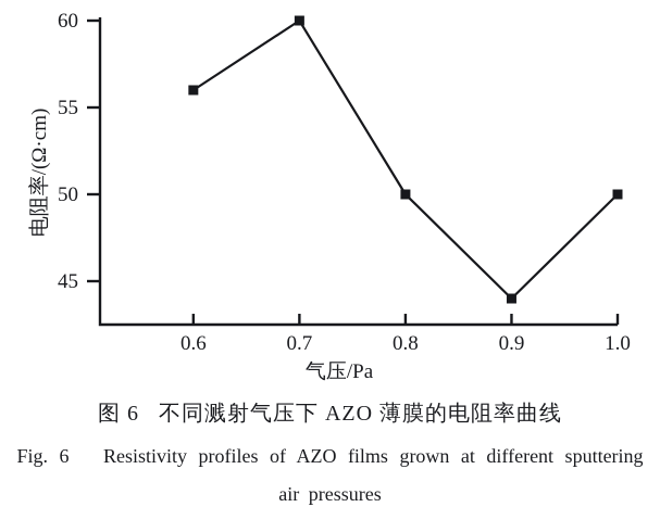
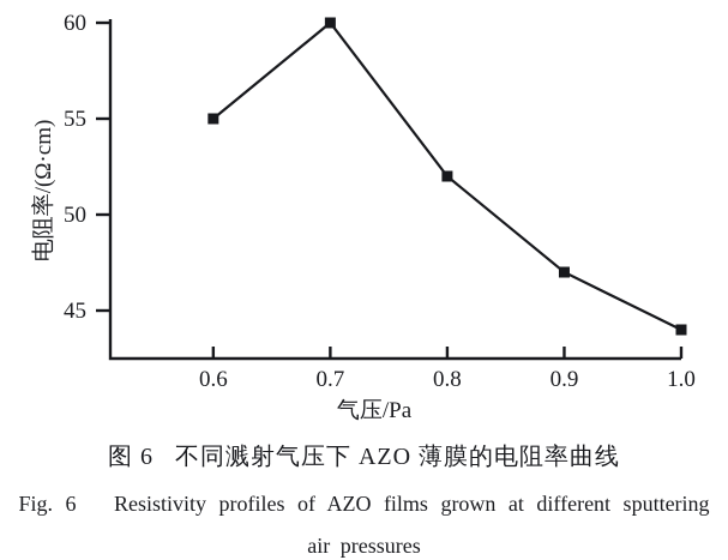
0.6: 56 -> 55
0.8: 50 -> 52
0.9: 44 -> 47
1.0: 50 -> 44
